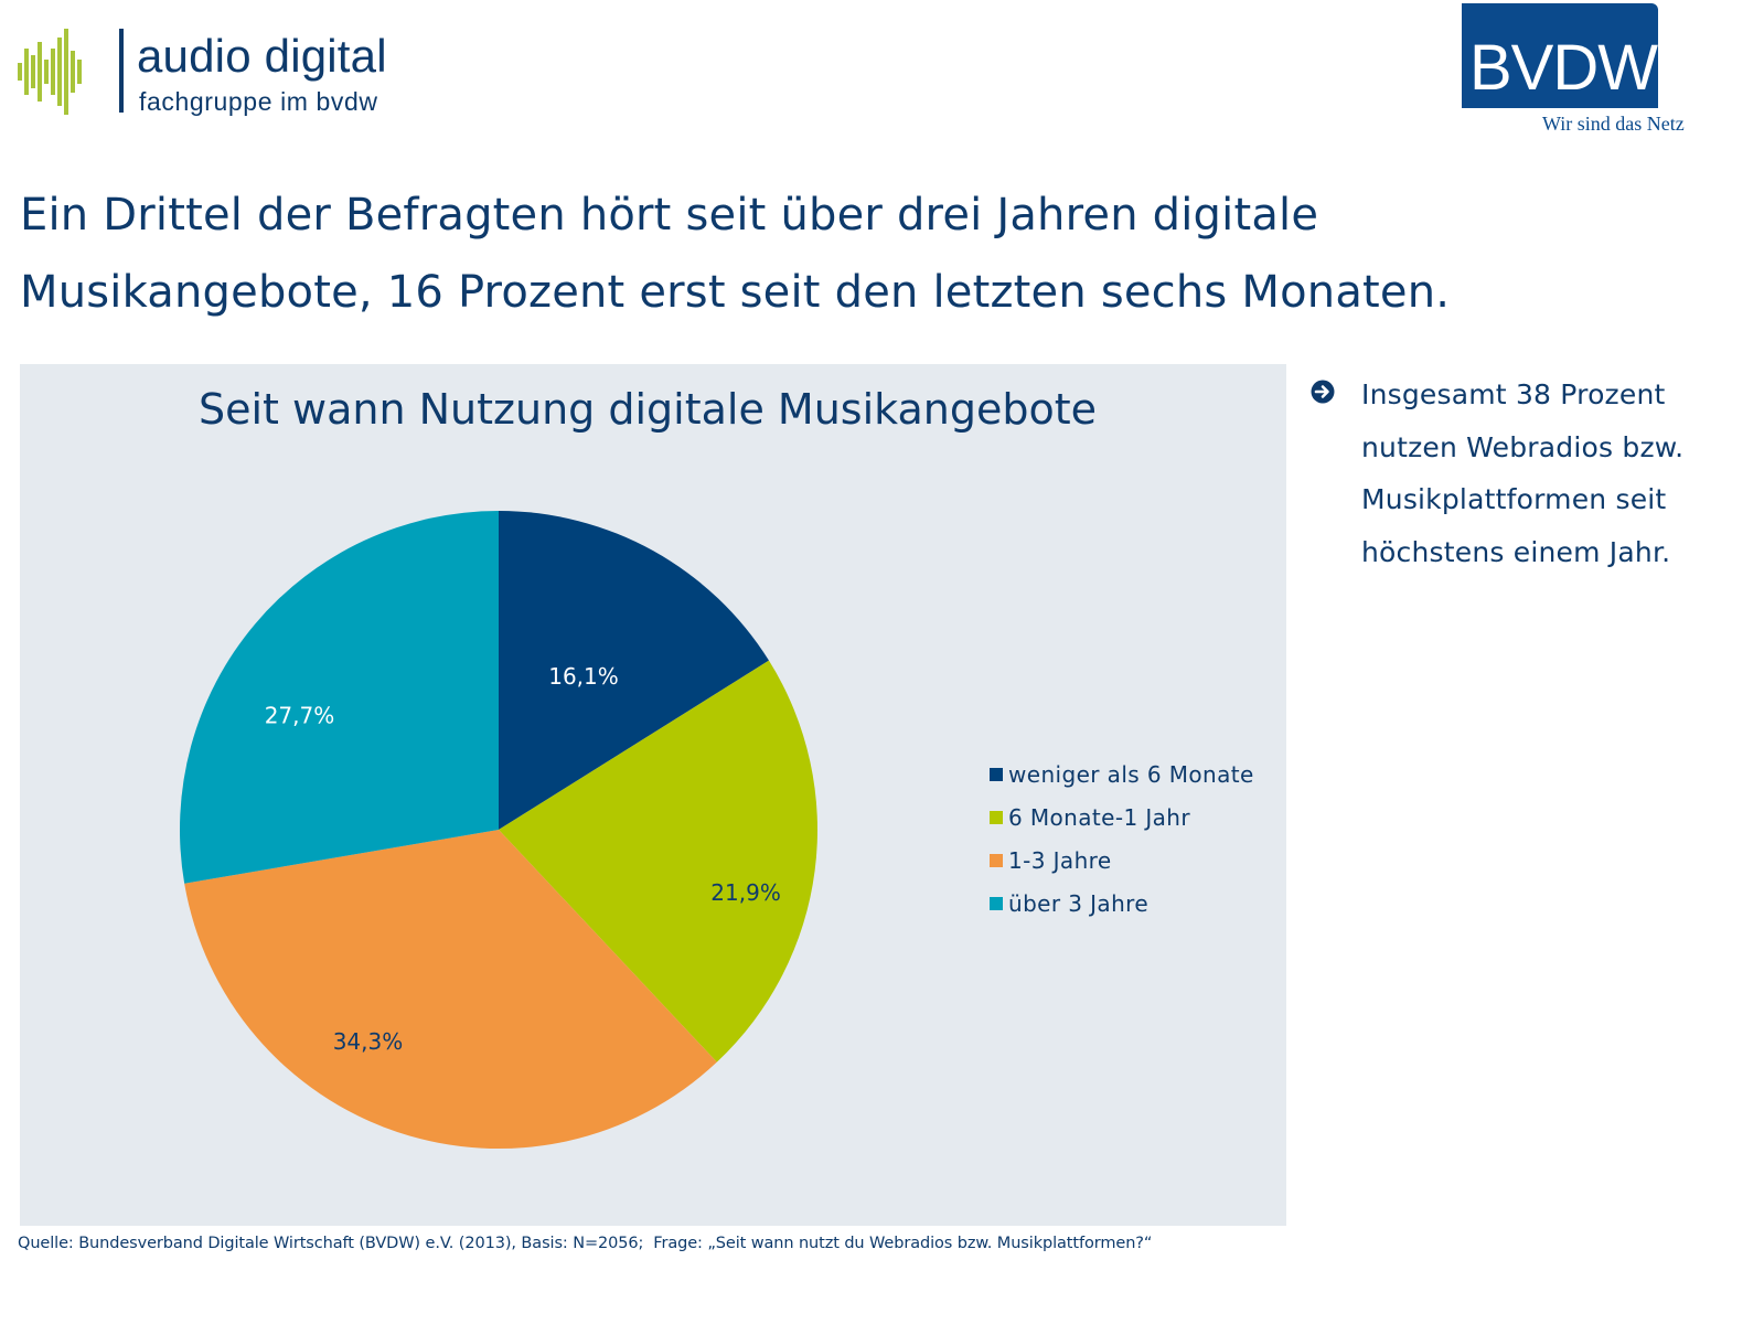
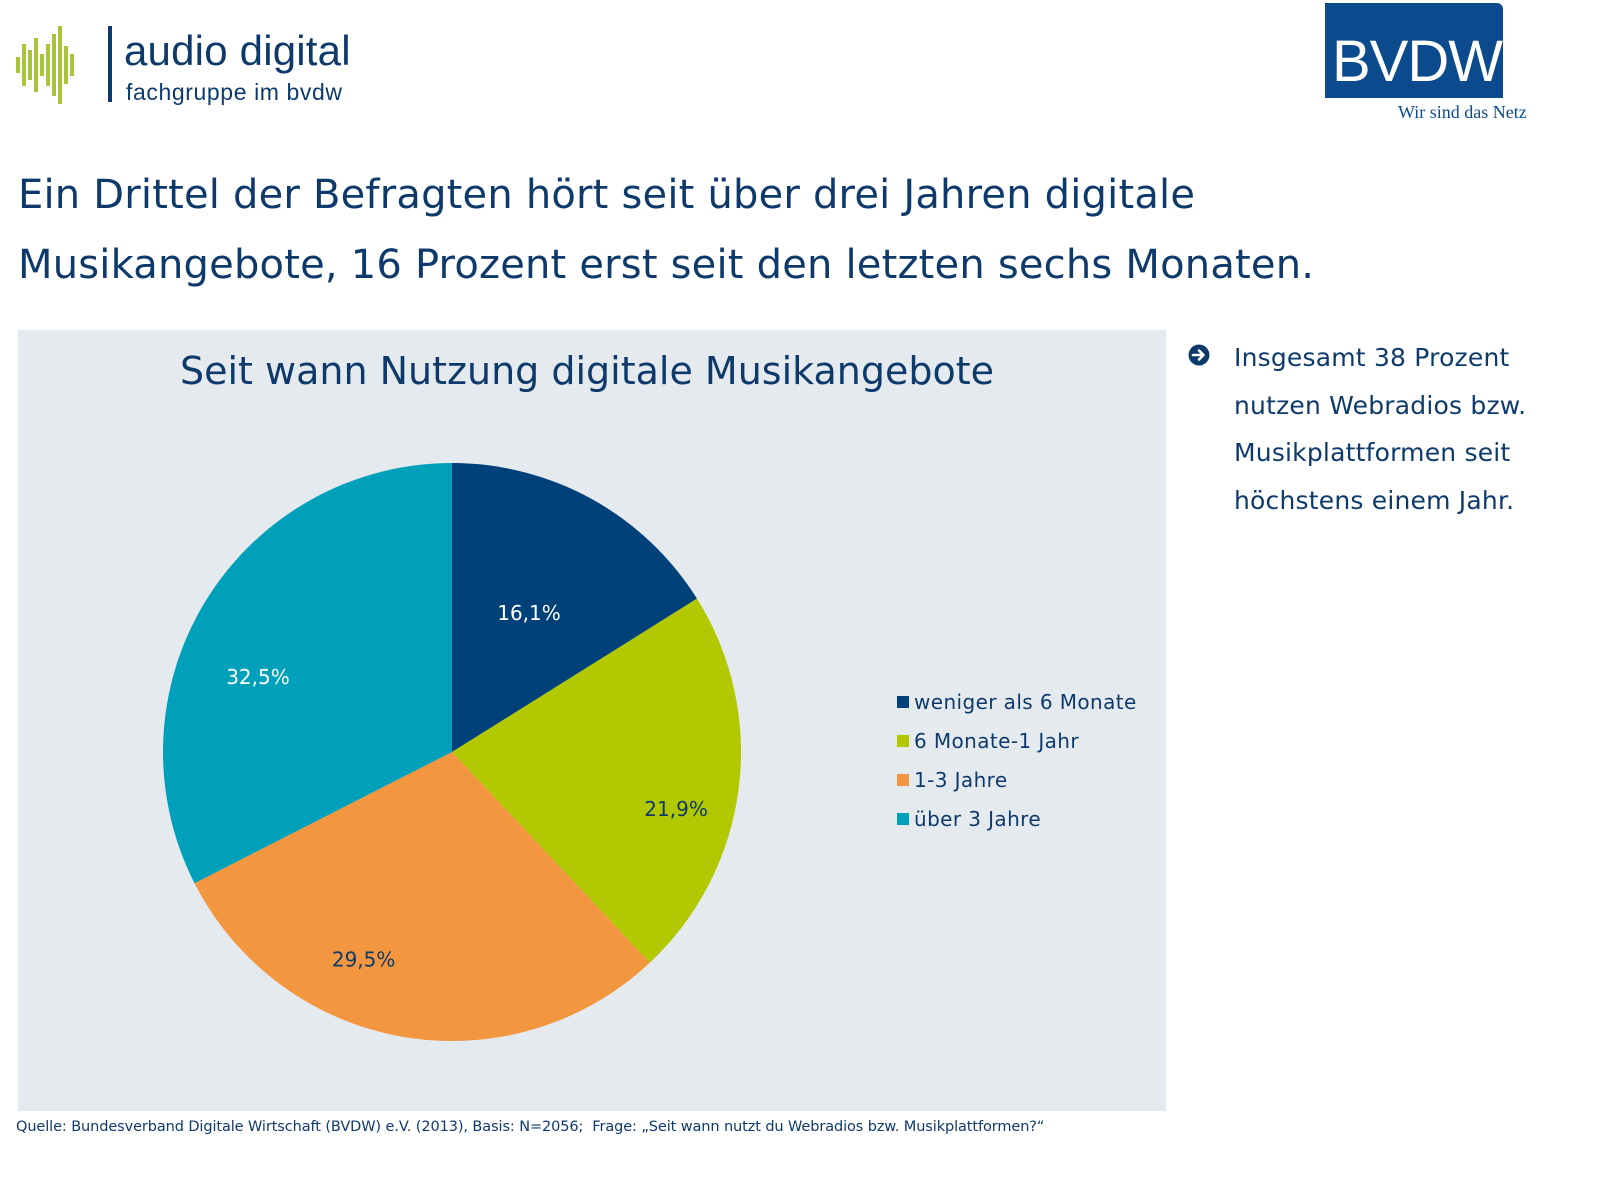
1-3 Jahre: 34,3% -> 29,5%
über 3 Jahre: 27,7% -> 32,5%
